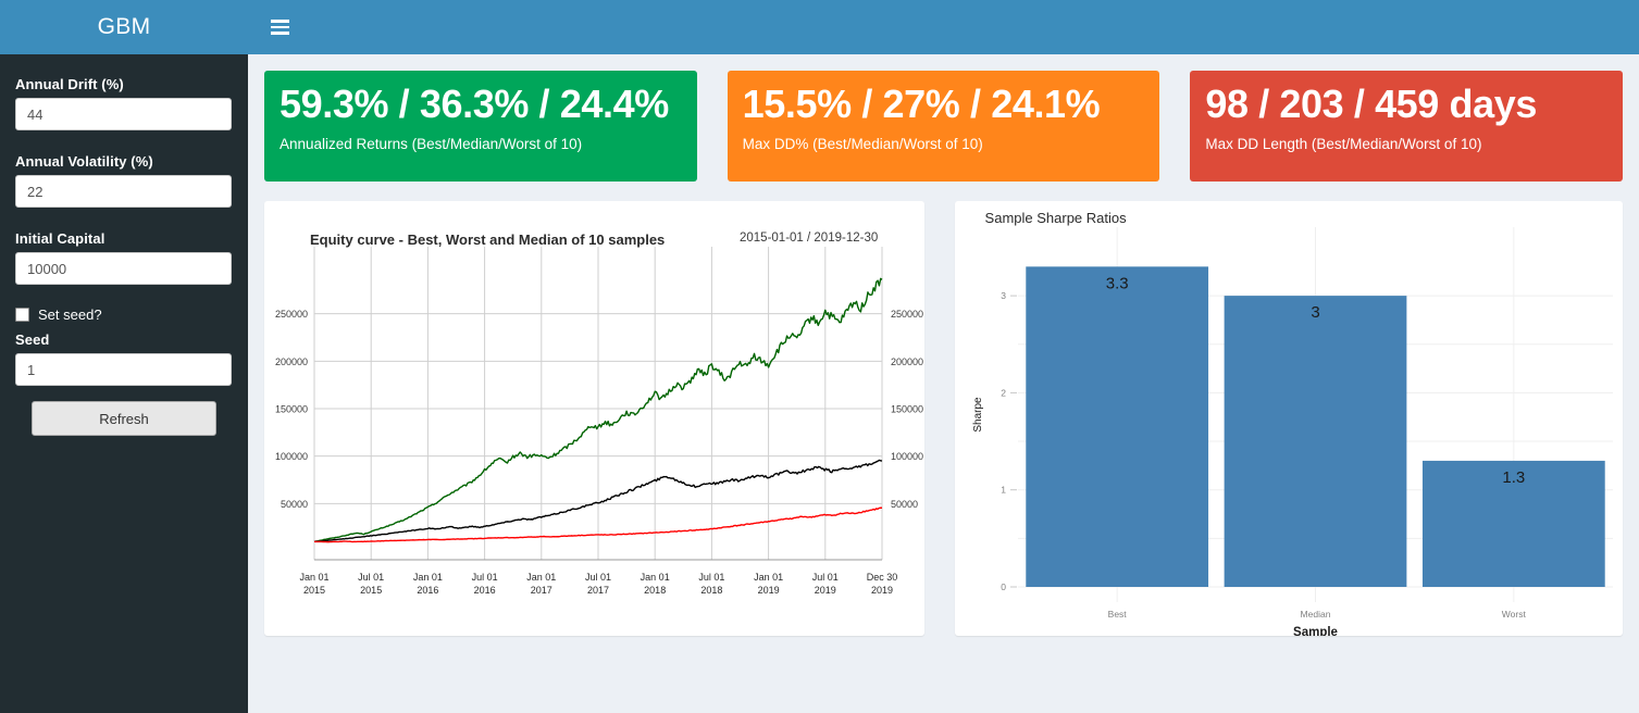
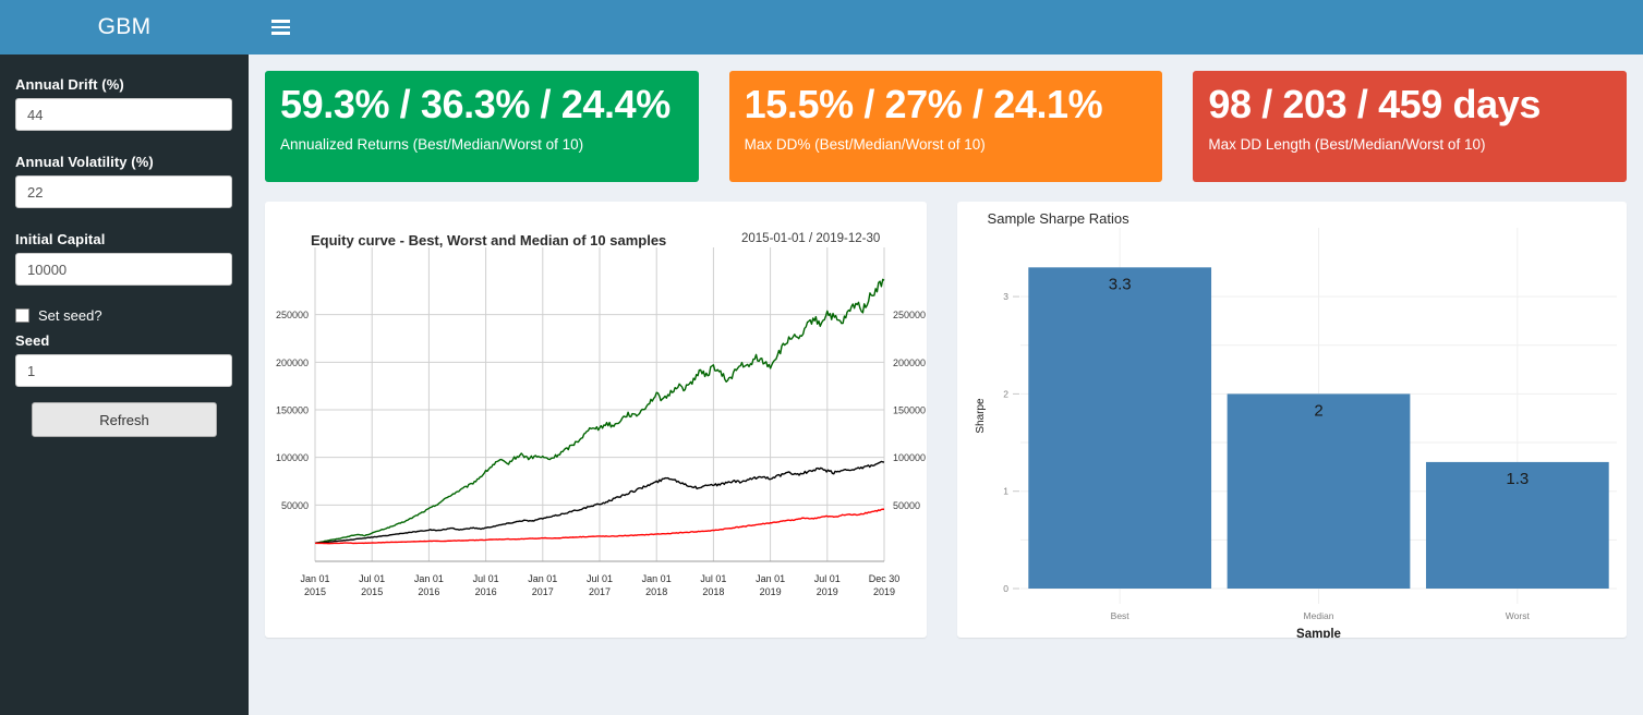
Sample Sharpe Ratios/Median: 3 -> 2
